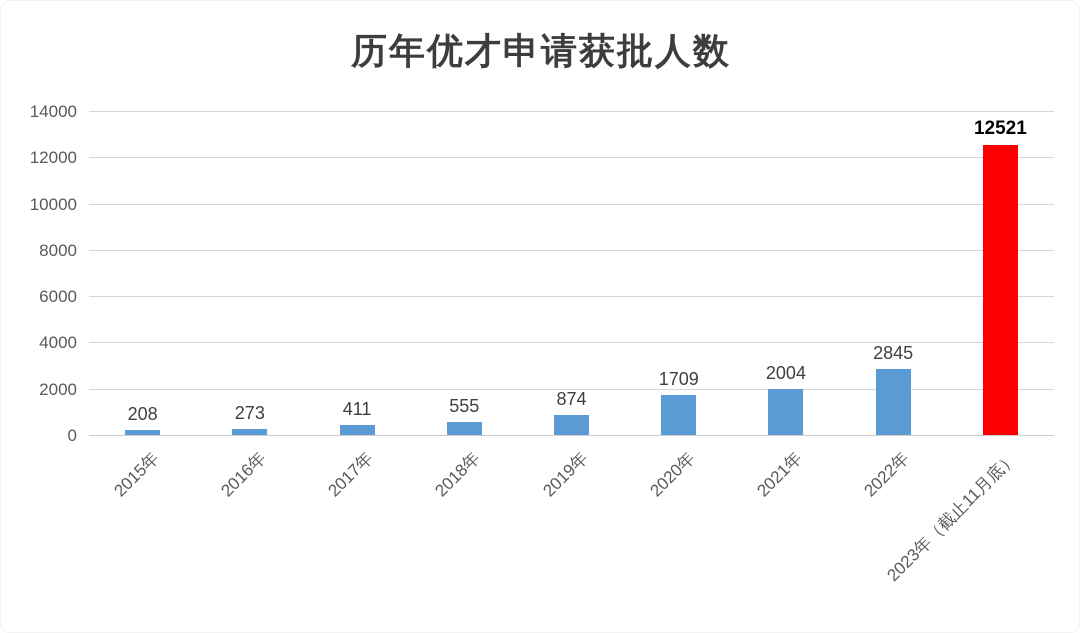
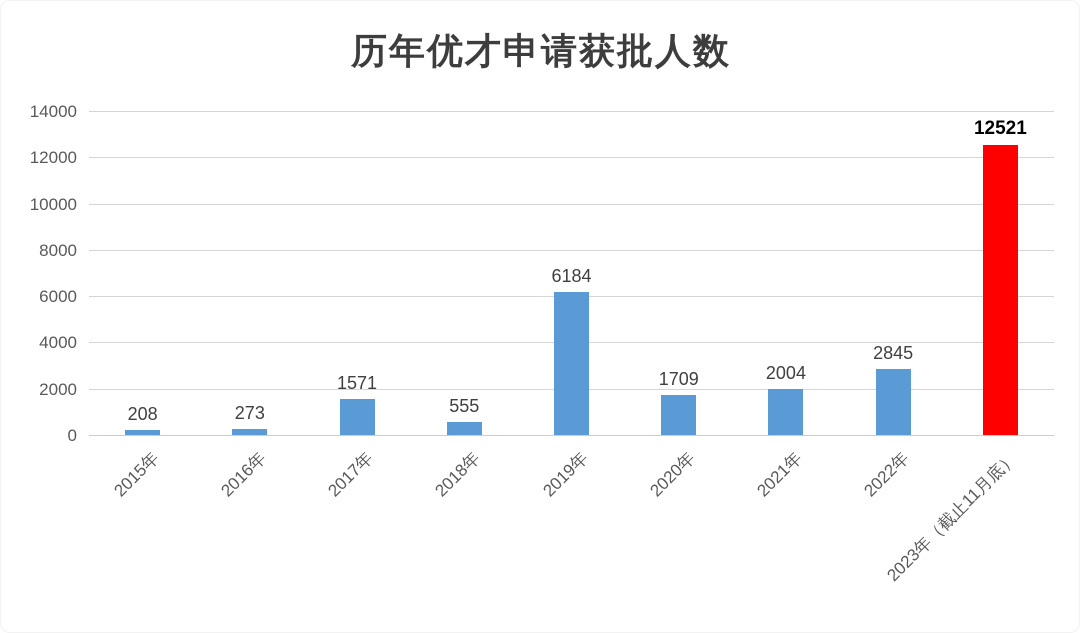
2017年: 411 -> 1571
2019年: 874 -> 6184
